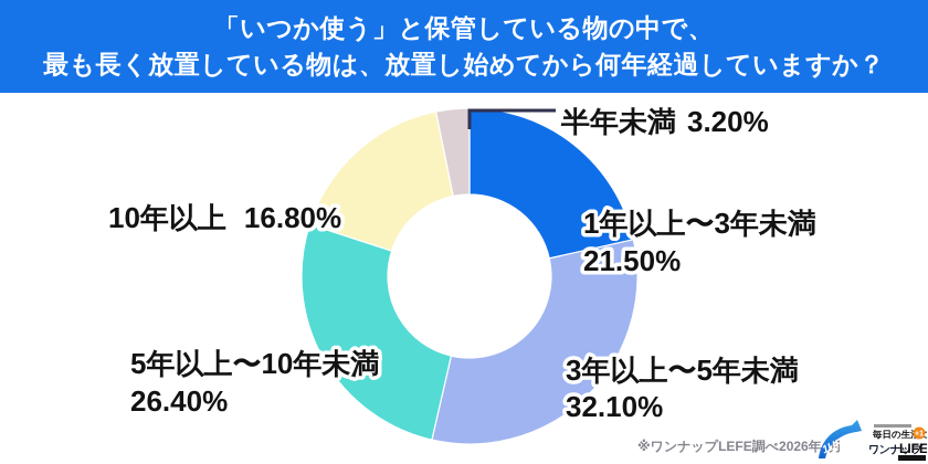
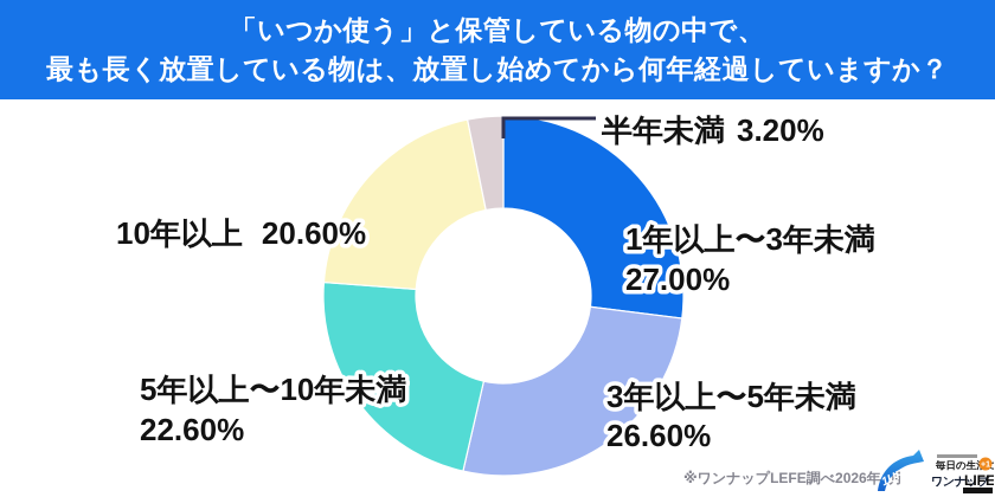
1年以上〜3年未満: 21.50% -> 27.00%
3年以上〜5年未満: 32.10% -> 26.60%
5年以上〜10年未満: 26.40% -> 22.60%
10年以上: 16.80% -> 20.60%
